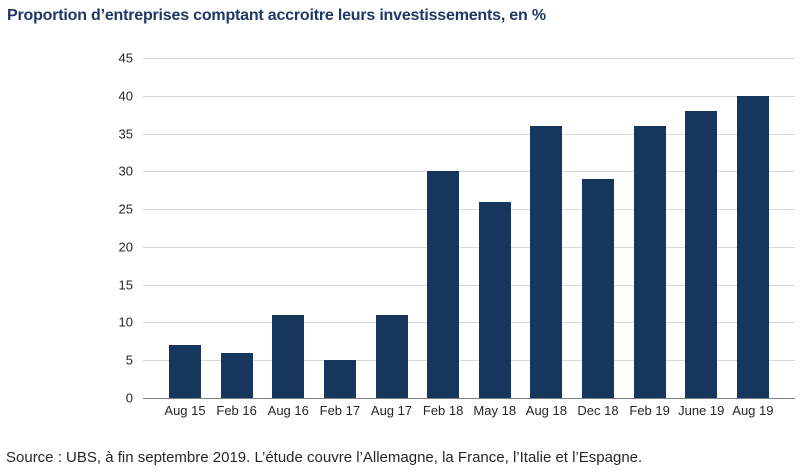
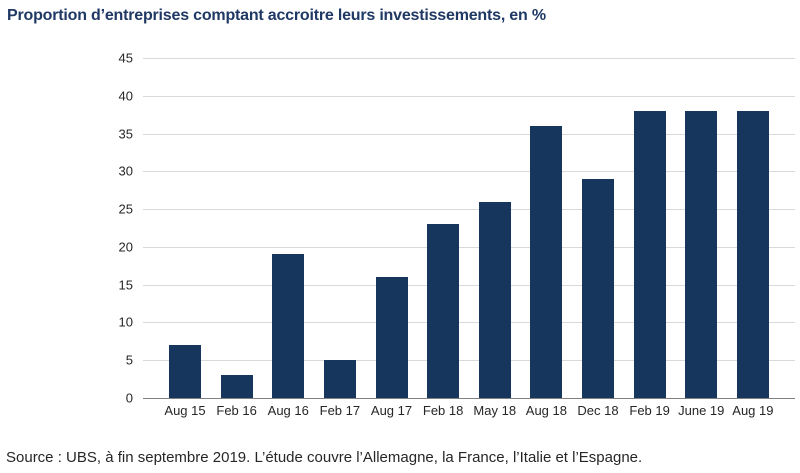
Feb 16: 6 -> 3
Aug 16: 11 -> 19
Aug 17: 11 -> 16
Feb 18: 30 -> 23
Feb 19: 36 -> 38
Aug 19: 40 -> 38
